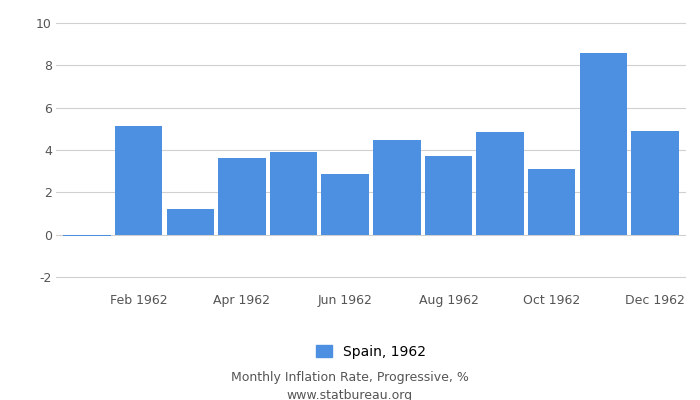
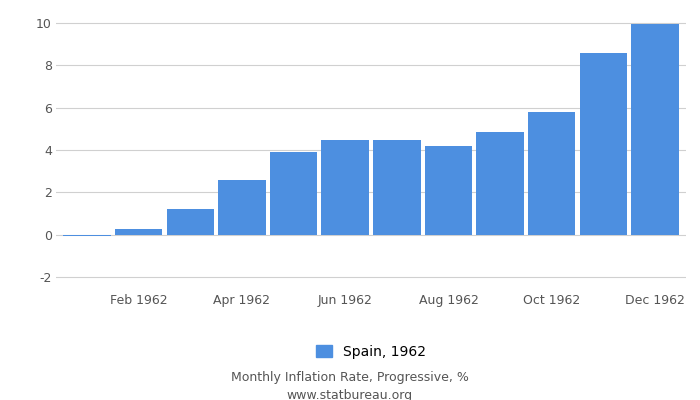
Feb 1962: 5.15 -> 0.30
Apr 1962: 3.60 -> 2.60
Jun 1962: 2.85 -> 4.45
Aug 1962: 3.70 -> 4.20
Oct 1962: 3.10 -> 5.80
Dec 1962: 4.90 -> 9.95
